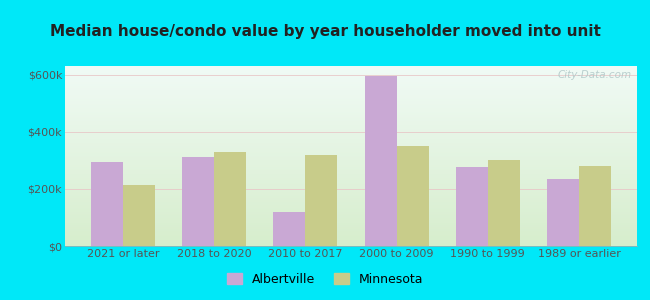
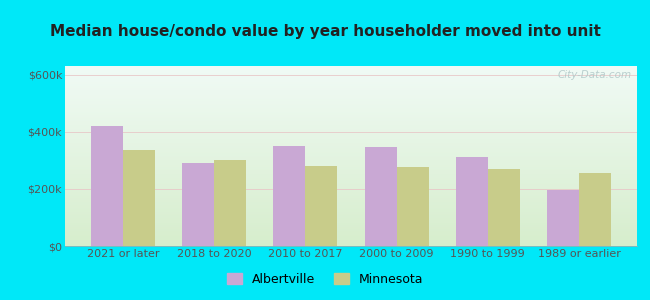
Albertville/2021 or later: $295k -> $420k
Minnesota/2021 or later: $215k -> $335k
Albertville/2018 to 2020: $310k -> $290k
Minnesota/2018 to 2020: $330k -> $300k
Albertville/2010 to 2017: $120k -> $350k
Minnesota/2010 to 2017: $320k -> $280k
Albertville/2000 to 2009: $595k -> $345k
Minnesota/2000 to 2009: $350k -> $275k
Albertville/1990 to 1999: $275k -> $310k
Minnesota/1990 to 1999: $300k -> $270k
Albertville/1989 or earlier: $235k -> $195k
Minnesota/1989 or earlier: $280k -> $255k
